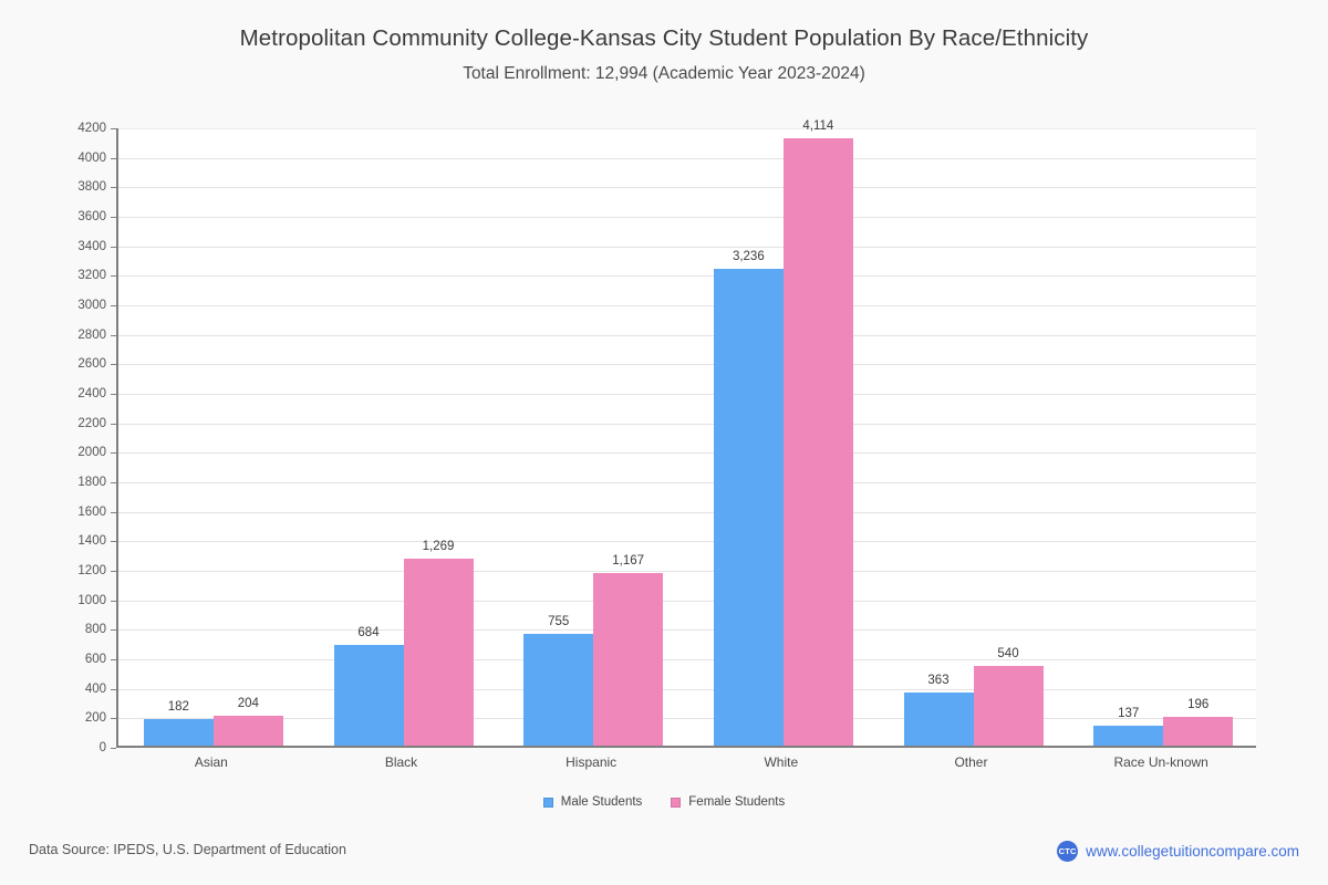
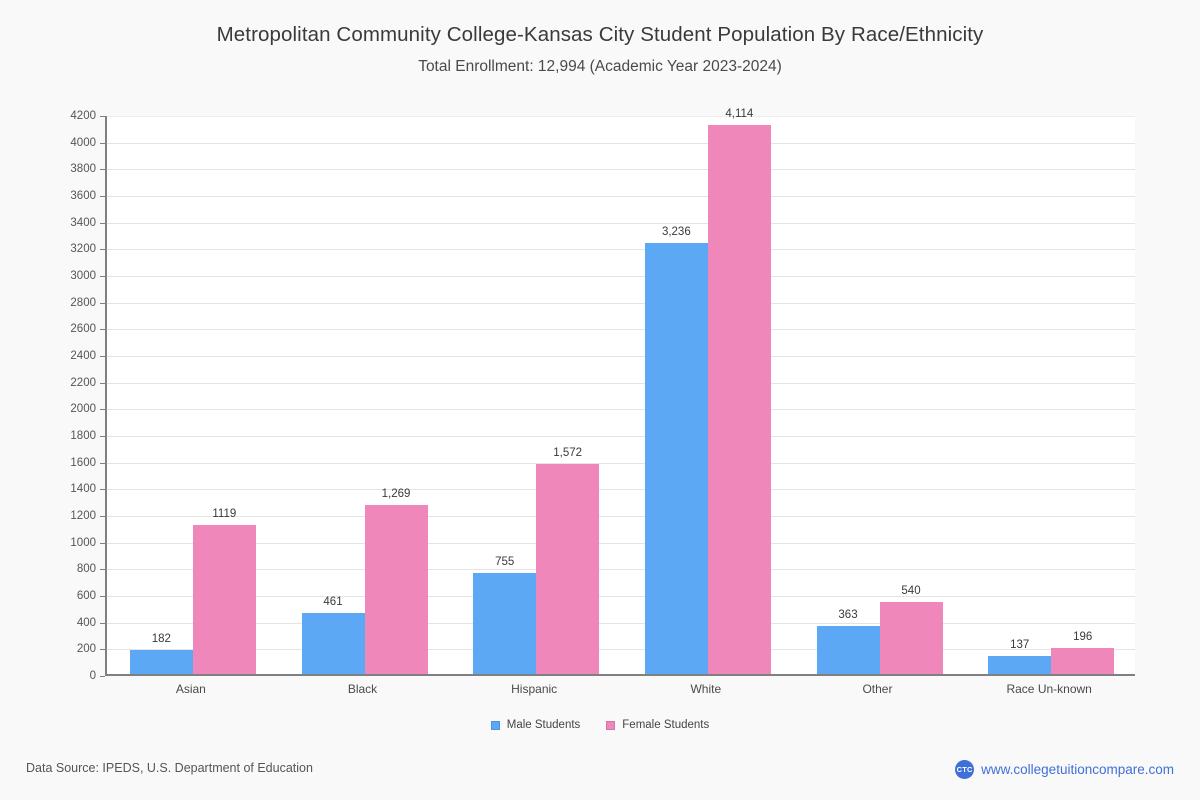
Female Students/Asian: 204 -> 1119
Male Students/Black: 684 -> 461
Female Students/Hispanic: 1,167 -> 1,572
